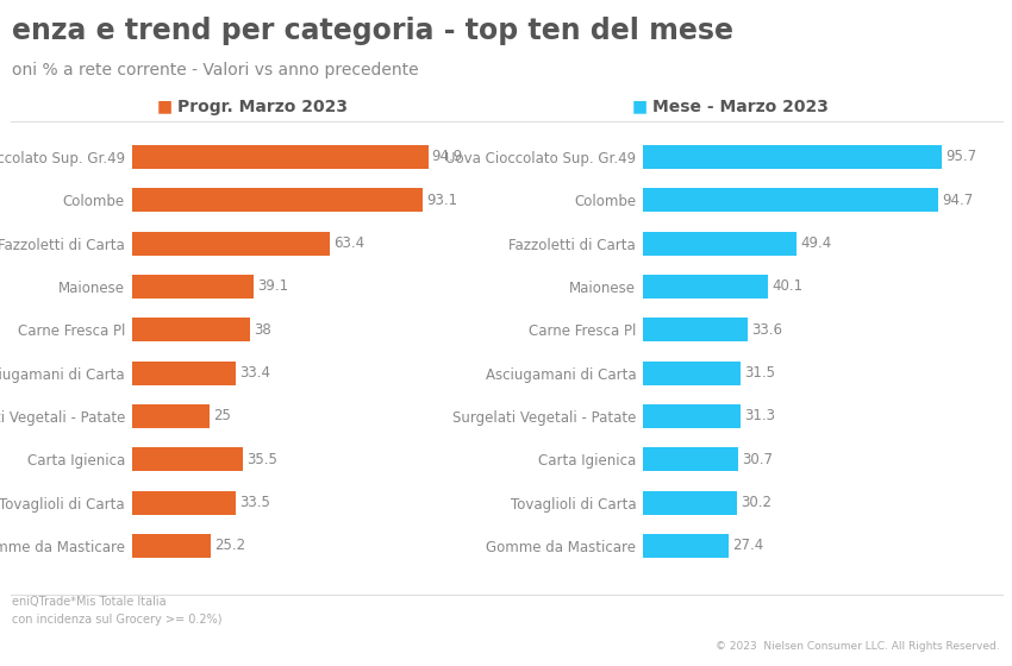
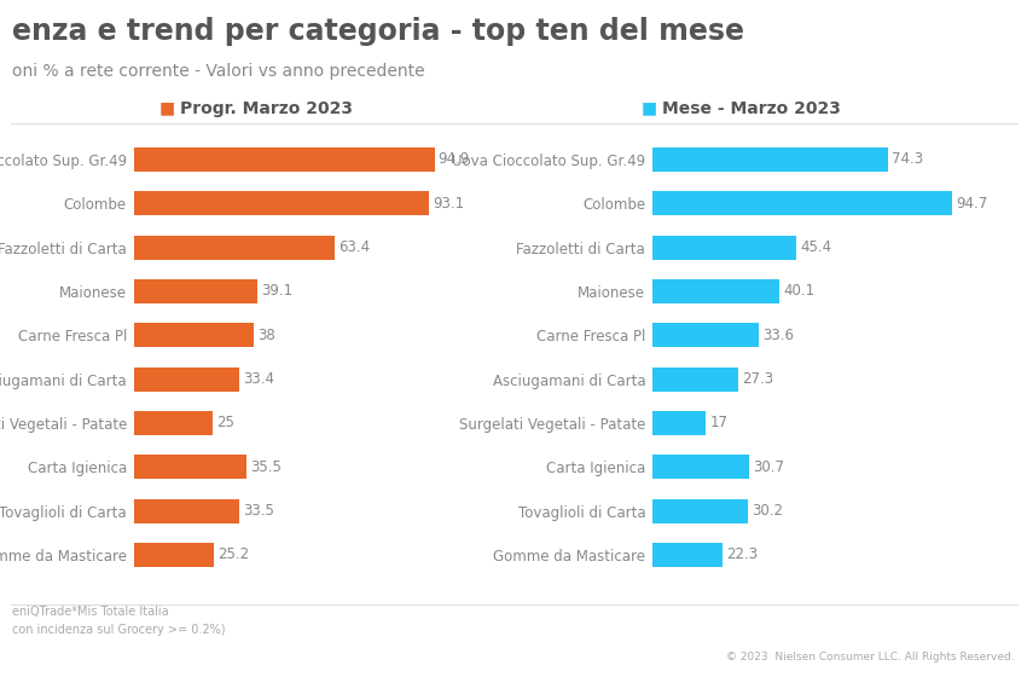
Uova Cioccolato Sup. Gr.49: 95.7 -> 74.3
Fazzoletti di Carta: 49.4 -> 45.4
Asciugamani di Carta: 31.5 -> 27.3
Surgelati Vegetali - Patate: 31.3 -> 17
Gomme da Masticare: 27.4 -> 22.3
